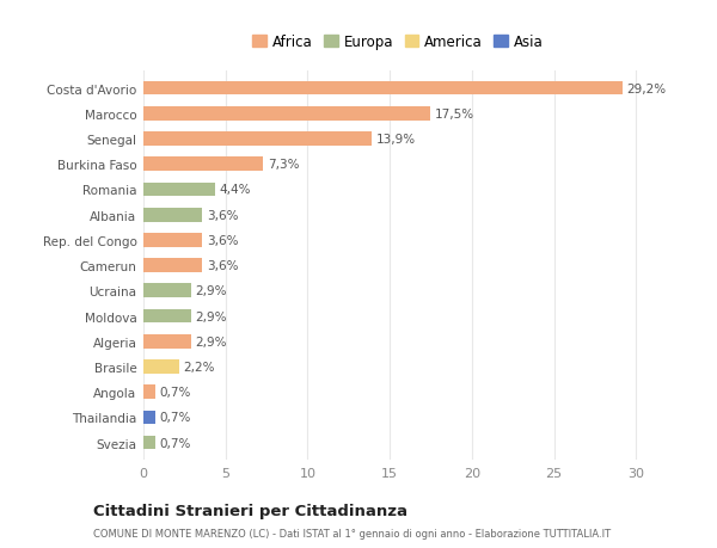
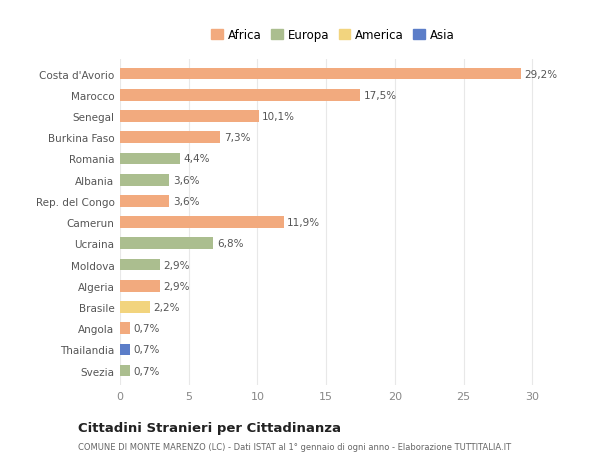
Senegal: 13,9% -> 10,1%
Camerun: 3,6% -> 11,9%
Ucraina: 2,9% -> 6,8%
